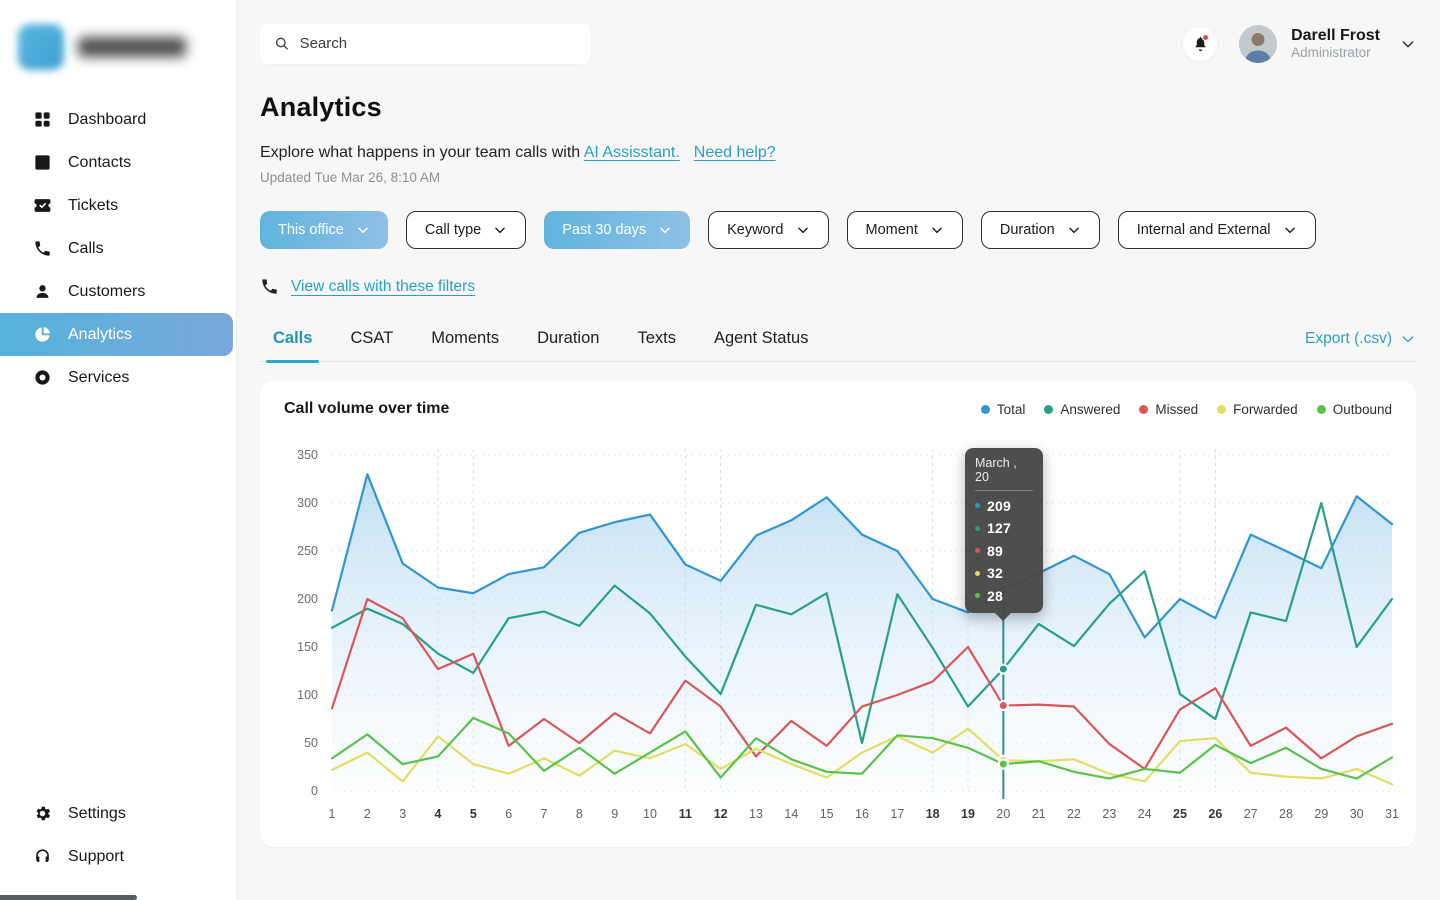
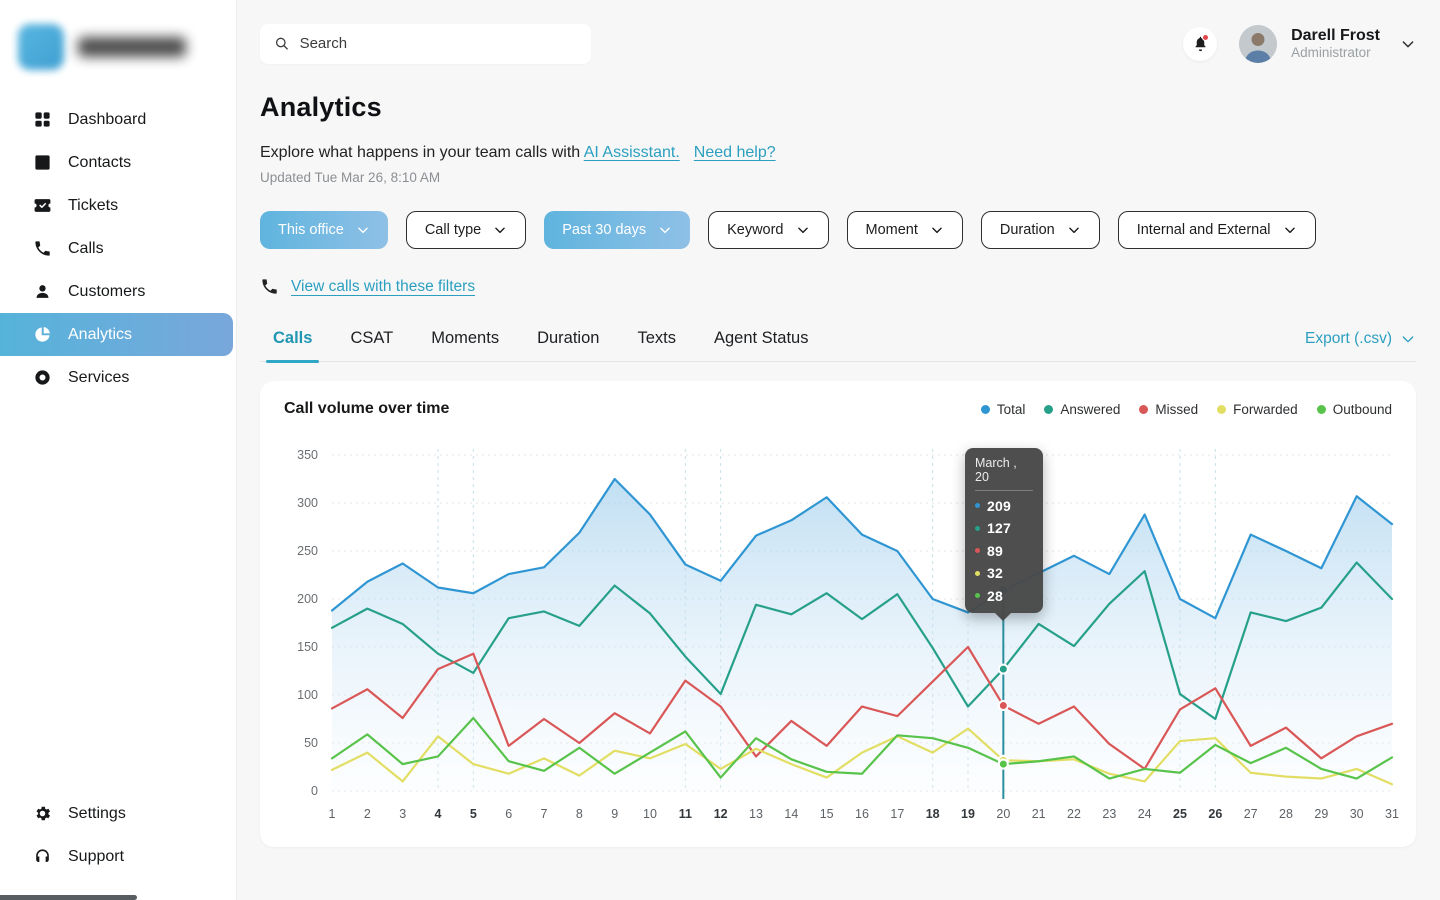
Total/2: 330 -> 220
Missed/2: 200 -> 110
Missed/3: 180 -> 80
Outbound/6: 60 -> 30
Total/9: 280 -> 320
Answered/16: 50 -> 180
Missed/17: 100 -> 80
Missed/21: 90 -> 70
Outbound/22: 20 -> 40
Total/24: 160 -> 290
Answered/29: 300 -> 190
Answered/30: 150 -> 240
